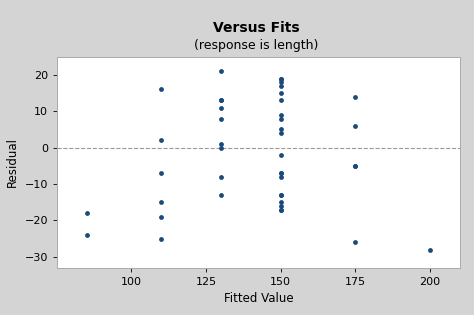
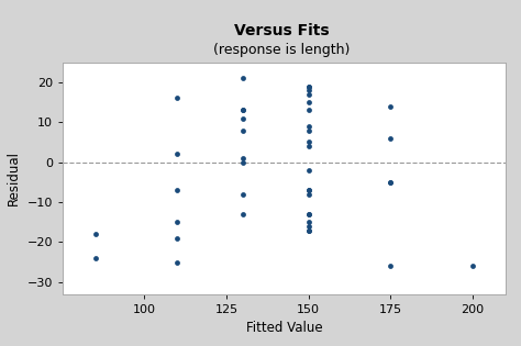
200: -28 -> -26
